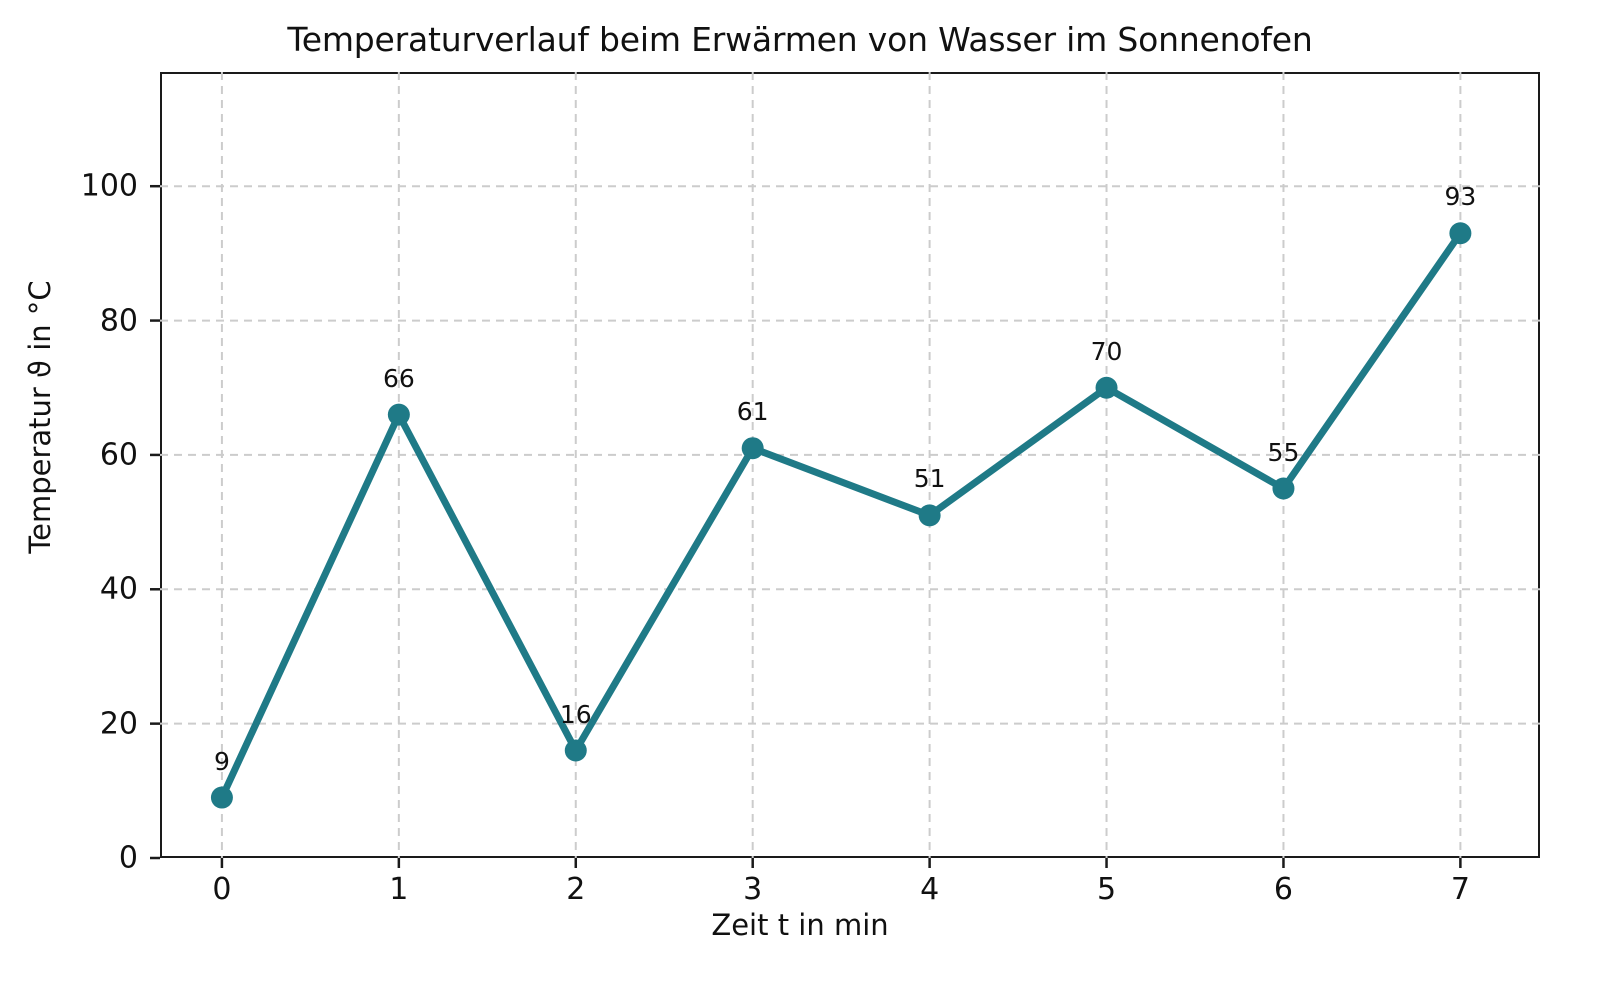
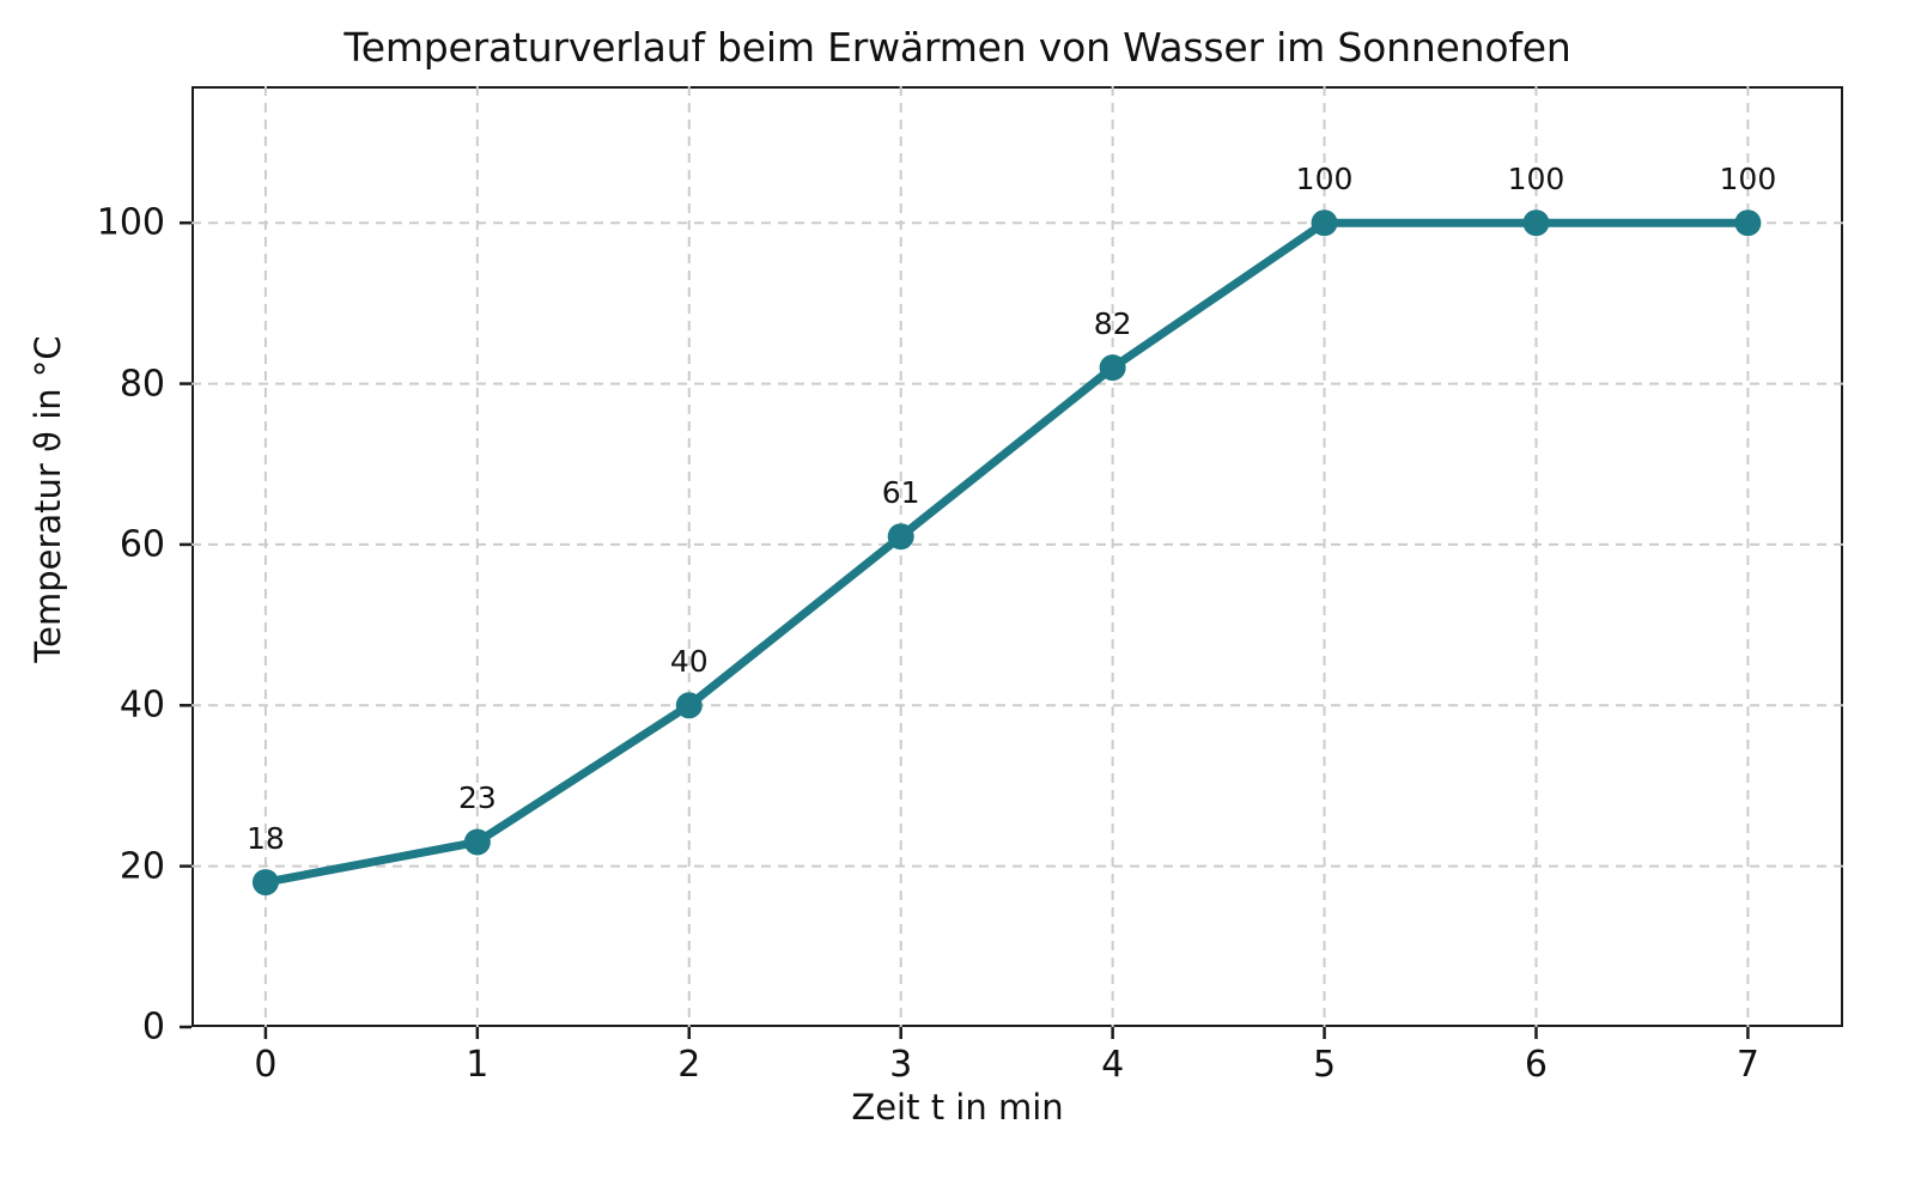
0: 9 -> 18
1: 66 -> 23
2: 16 -> 40
4: 51 -> 82
5: 70 -> 100
6: 55 -> 100
7: 93 -> 100
